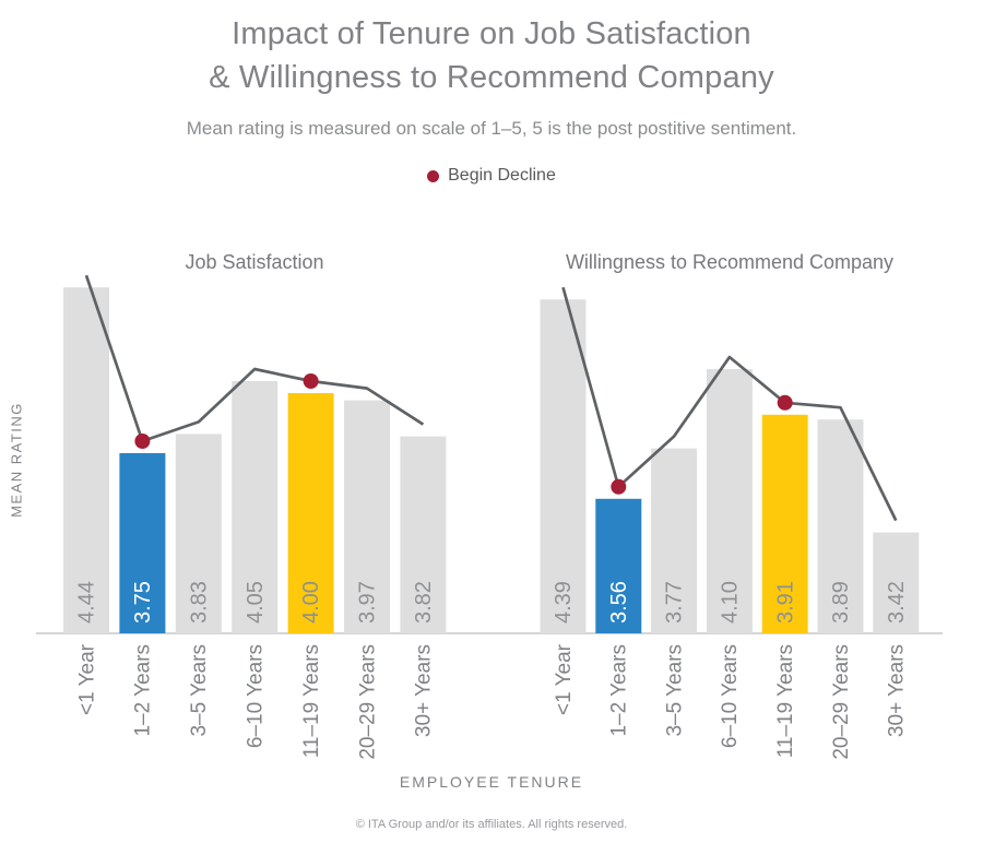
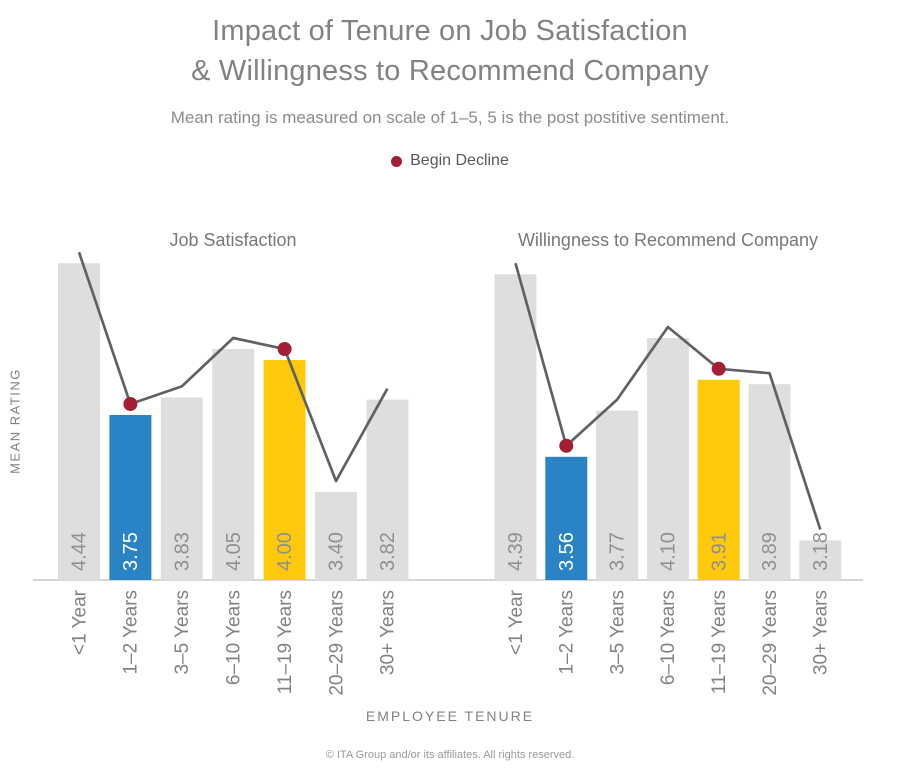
Job Satisfaction/20–29 Years: 3.97 -> 3.40
Willingness to Recommend Company/30+ Years: 3.42 -> 3.18
